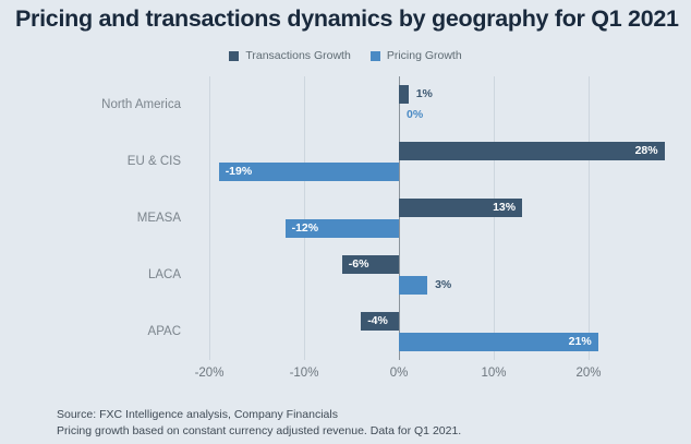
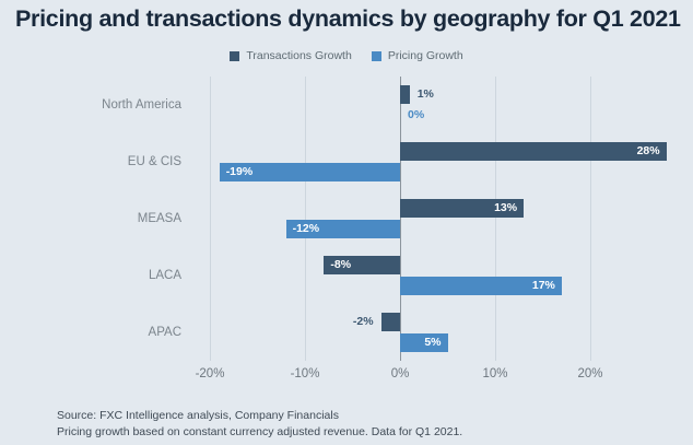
Transactions Growth/LACA: -6% -> -8%
Pricing Growth/LACA: 3% -> 17%
Transactions Growth/APAC: -4% -> -2%
Pricing Growth/APAC: 21% -> 5%
